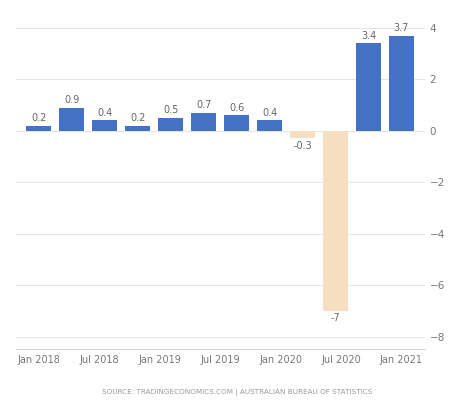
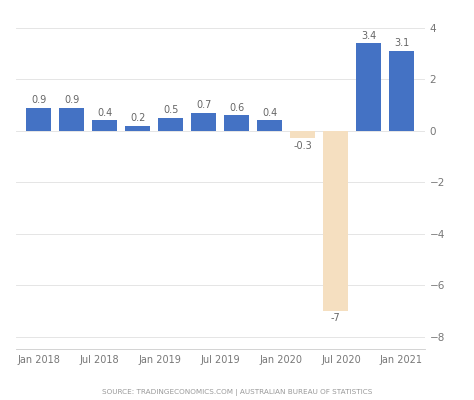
Jan 2018: 0.2 -> 0.9
Jan 2021: 3.7 -> 3.1
